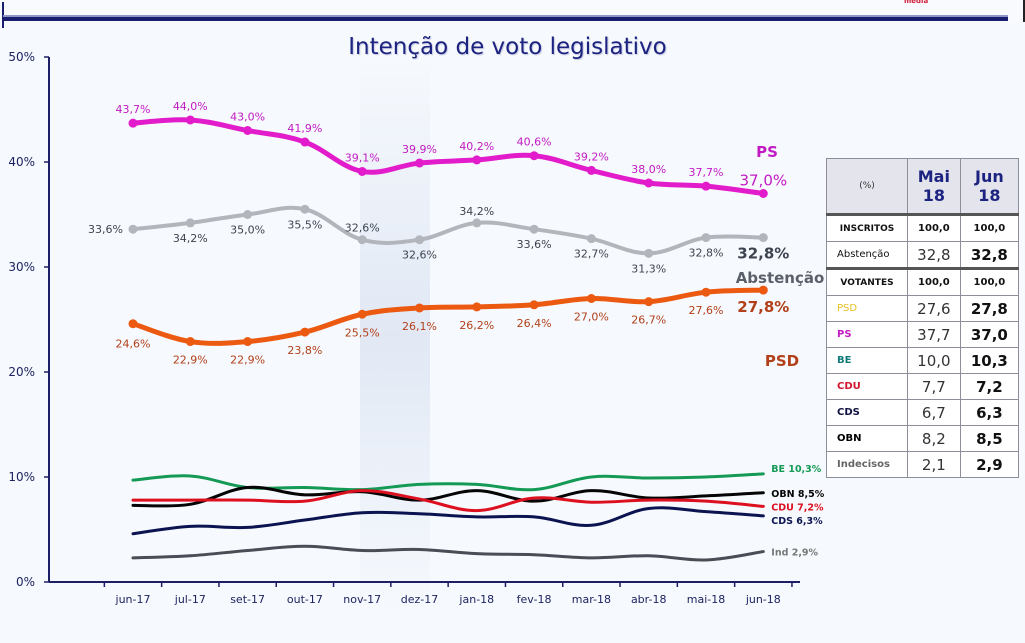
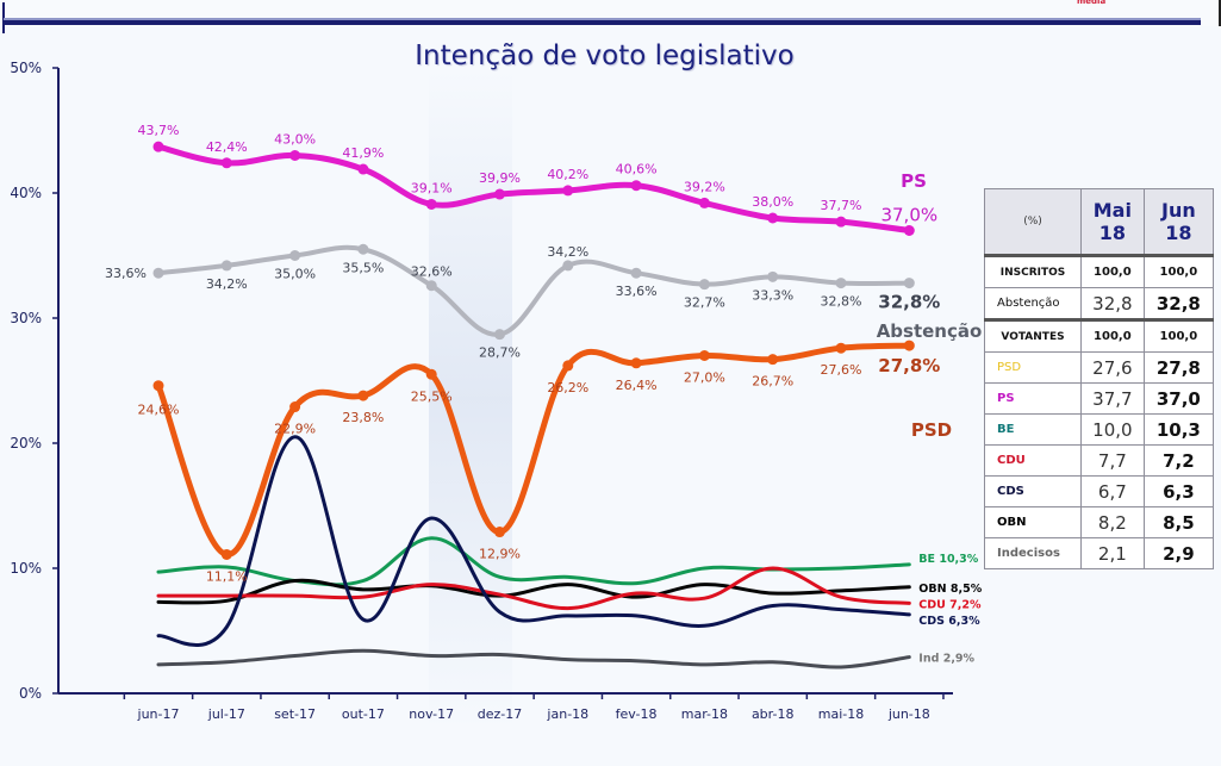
PS/jul-17: 44,0% -> 42,4%
PSD/jul-17: 22,9% -> 11,1%
CDS/set-17: 5.2% -> 20.5%
BE/nov-17: 8.8% -> 12.4%
CDS/nov-17: 6.6% -> 14.0%
Abstenção/dez-17: 32,6% -> 28,7%
PSD/dez-17: 26,1% -> 12,9%
Abstenção/abr-18: 31,3% -> 33,3%
CDU/abr-18: 7.8% -> 10.0%
